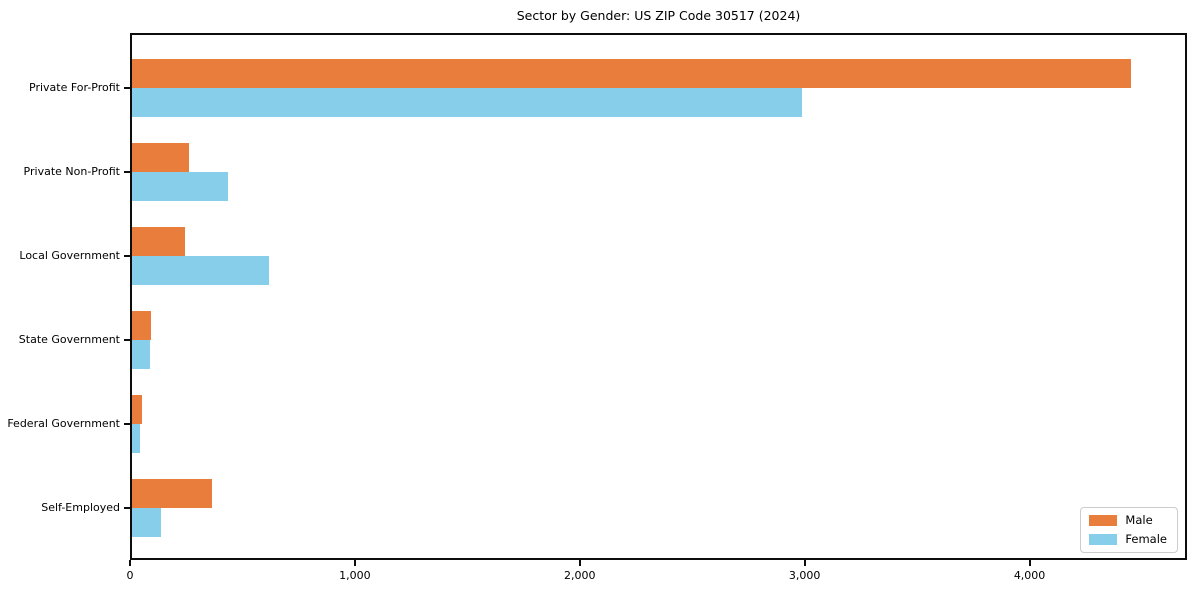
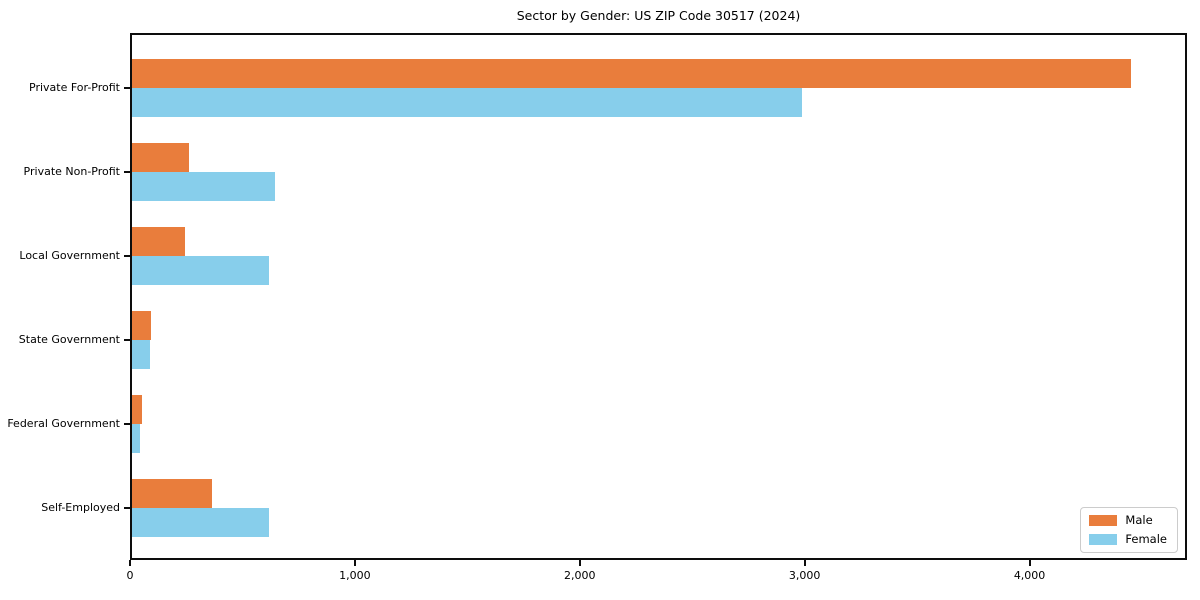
Female/Private Non-Profit: 430 -> 640
Female/Self-Employed: 130 -> 610
